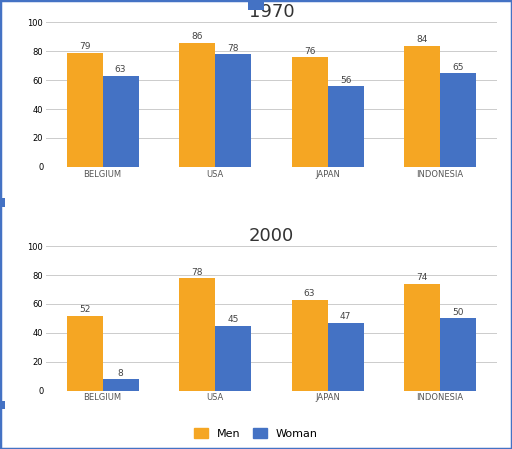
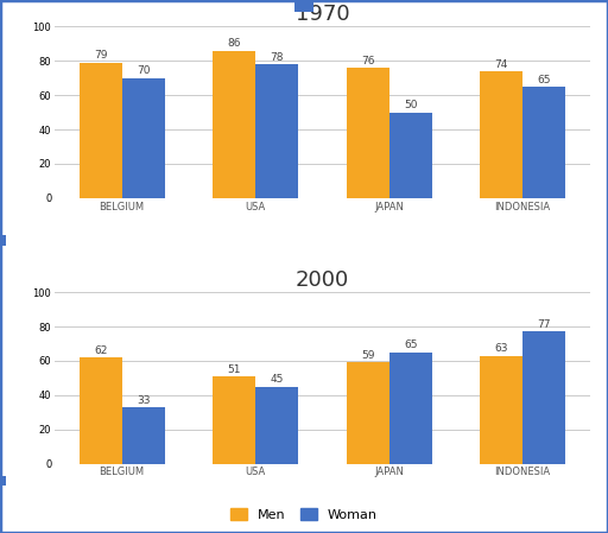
1970/Woman/BELGIUM: 63 -> 70
1970/Woman/JAPAN: 56 -> 50
1970/Men/INDONESIA: 84 -> 74
2000/Men/BELGIUM: 52 -> 62
2000/Woman/BELGIUM: 8 -> 33
2000/Men/USA: 78 -> 51
2000/Men/JAPAN: 63 -> 59
2000/Woman/JAPAN: 47 -> 65
2000/Men/INDONESIA: 74 -> 63
2000/Woman/INDONESIA: 50 -> 77
